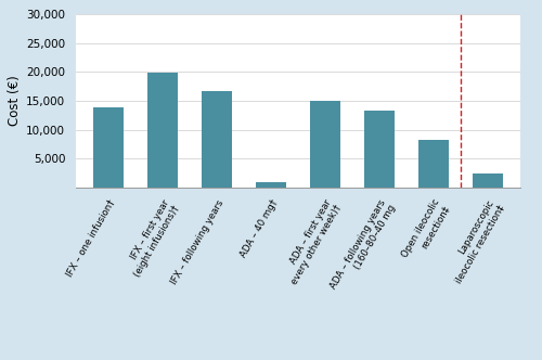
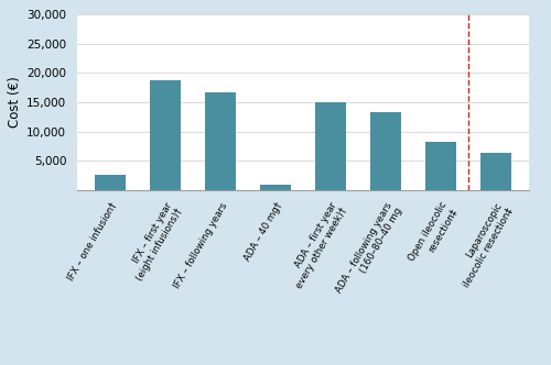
IFX – one infusion†: 13,800 -> 2,500
IFX – first year (eight infusions)†: 19,800 -> 18,800
Laparoscopic ileocolic resection‡: 2,400 -> 6,400
